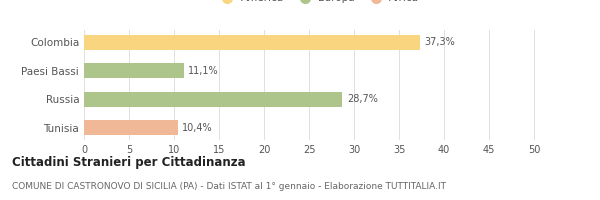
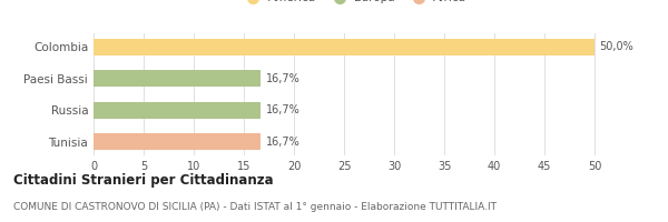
Colombia: 37,3% -> 50,0%
Paesi Bassi: 11,1% -> 16,7%
Russia: 28,7% -> 16,7%
Tunisia: 10,4% -> 16,7%
